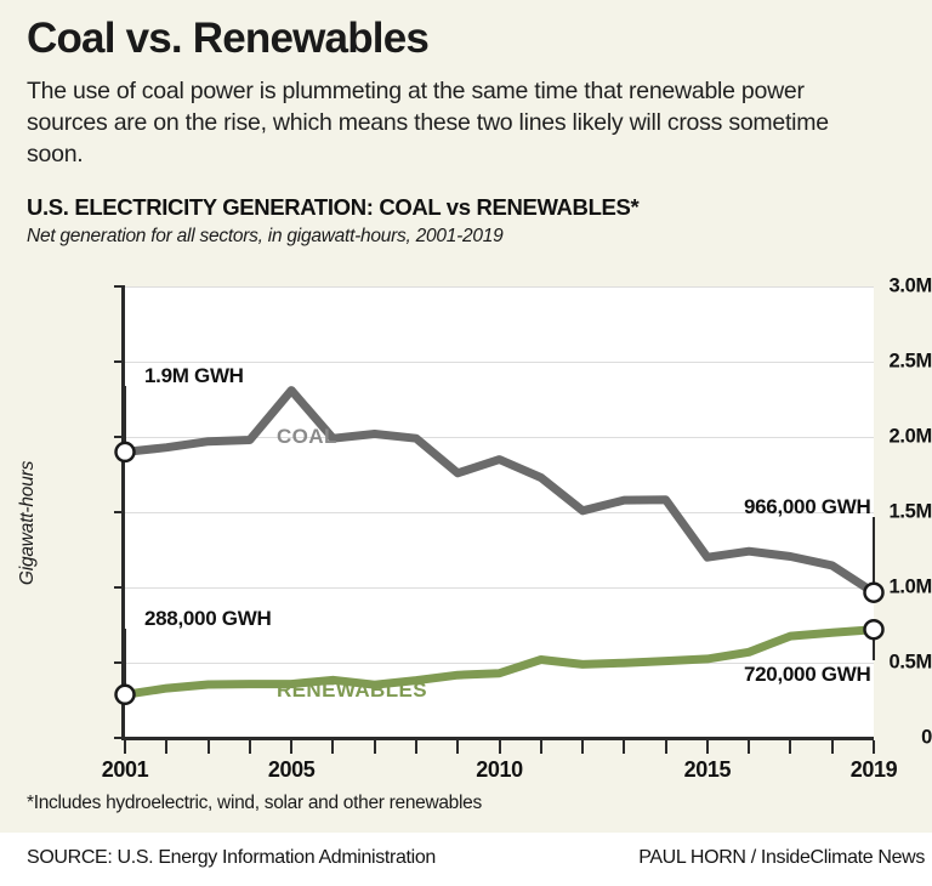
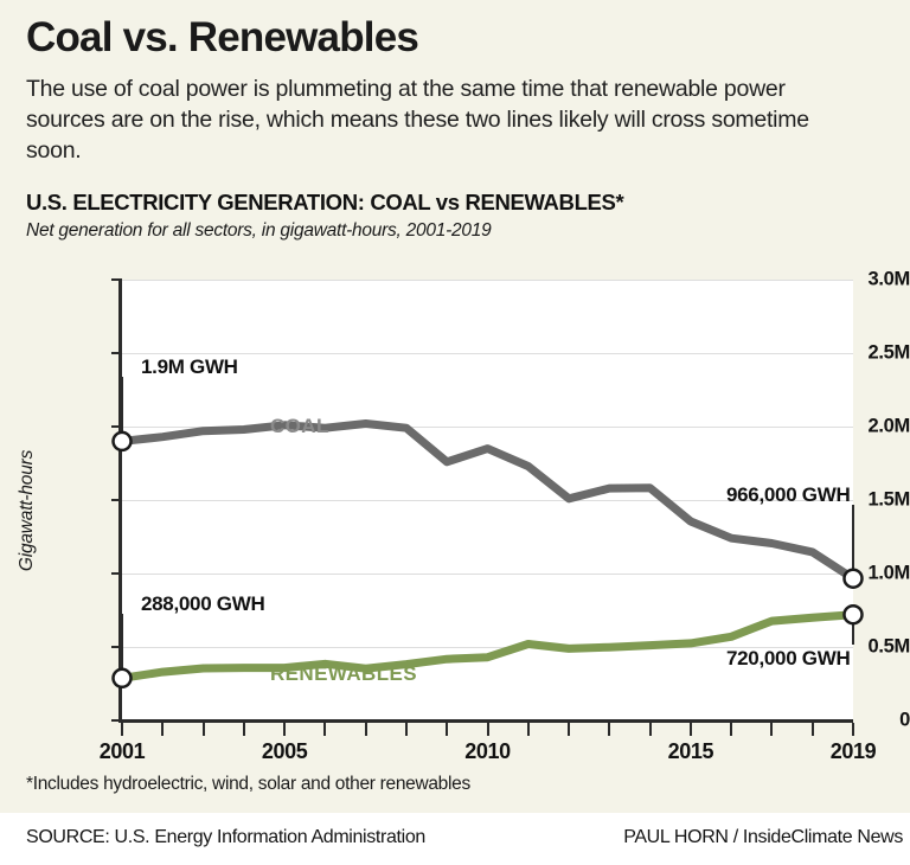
COAL/2005: 2.31M -> 2.01M
COAL/2015: 1.20M -> 1.36M
